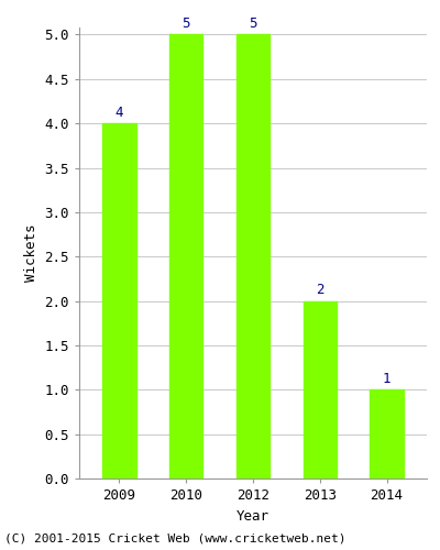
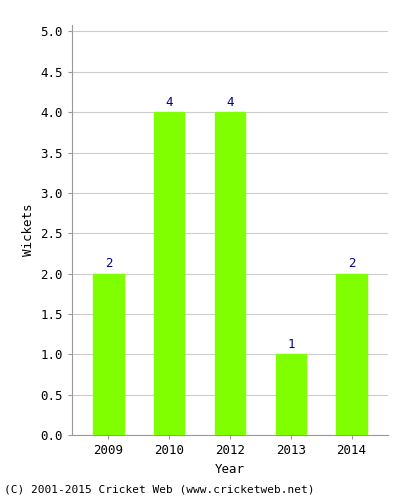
2009: 4 -> 2
2010: 5 -> 4
2012: 5 -> 4
2013: 2 -> 1
2014: 1 -> 2
